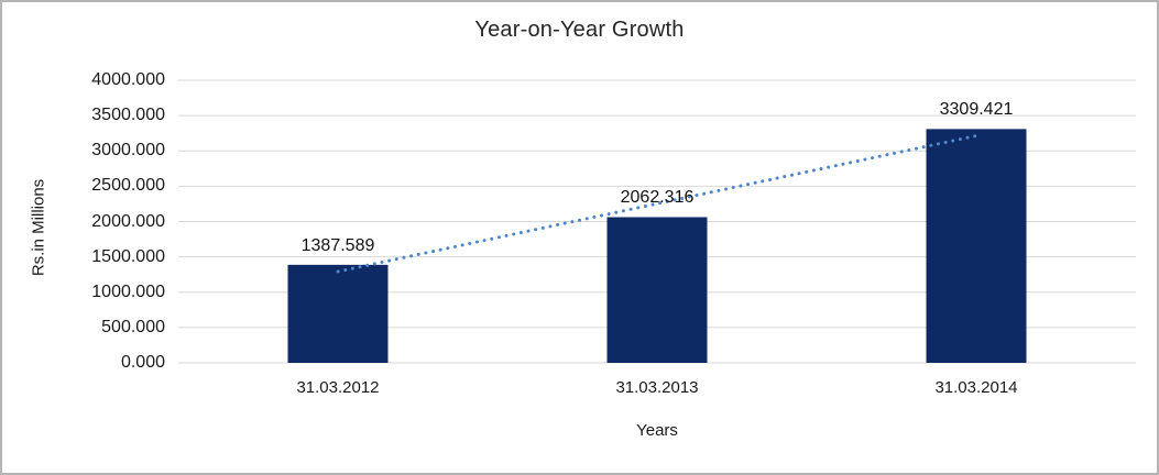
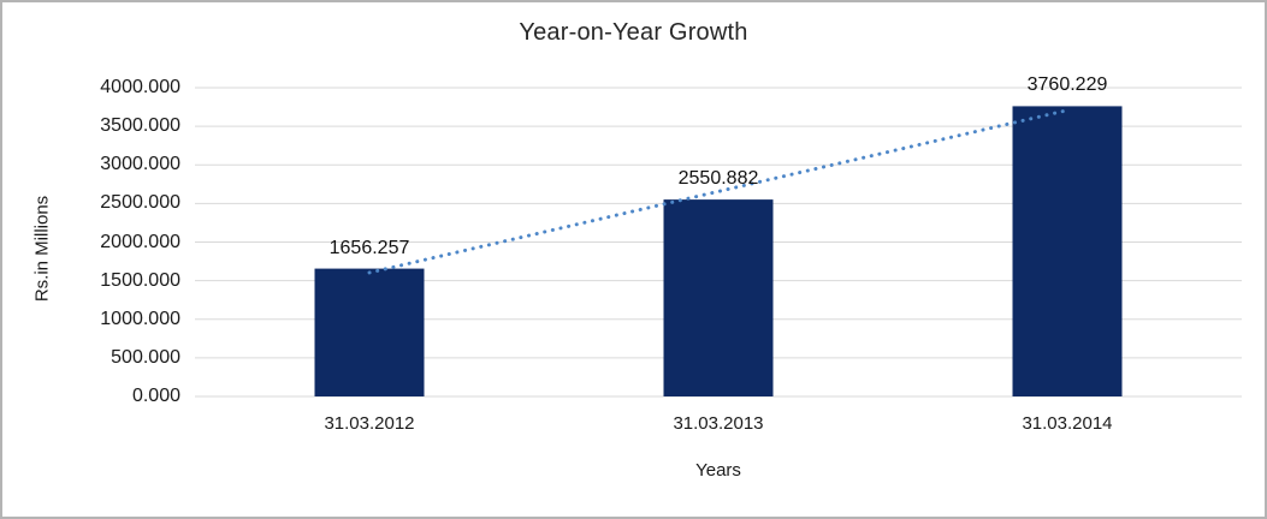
31.03.2012: 1387.589 -> 1656.257
31.03.2013: 2062.316 -> 2550.882
31.03.2014: 3309.421 -> 3760.229
